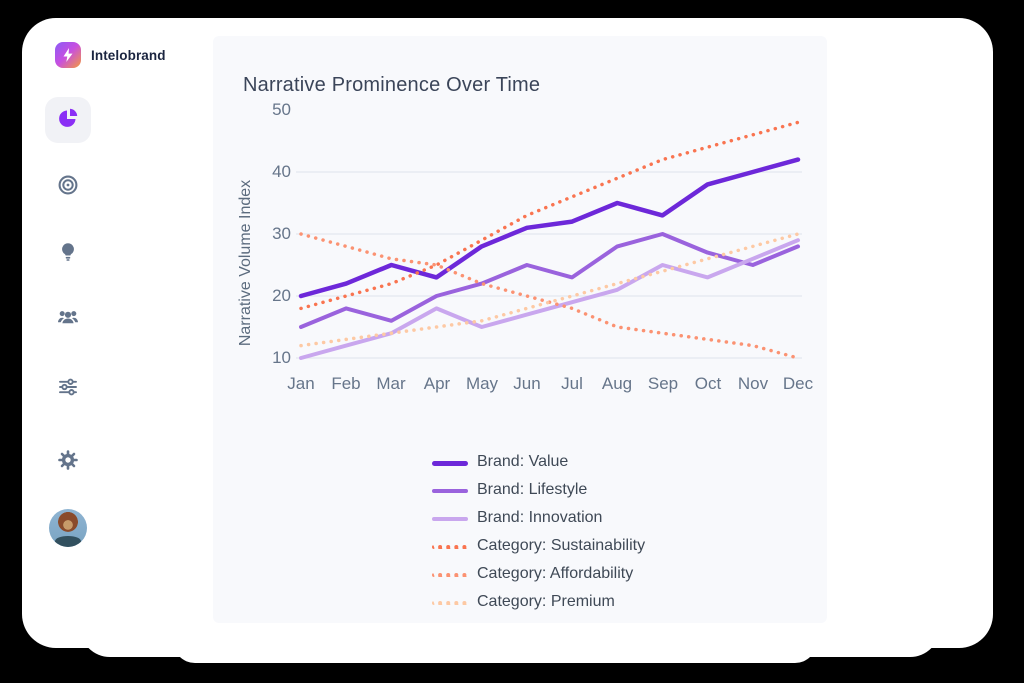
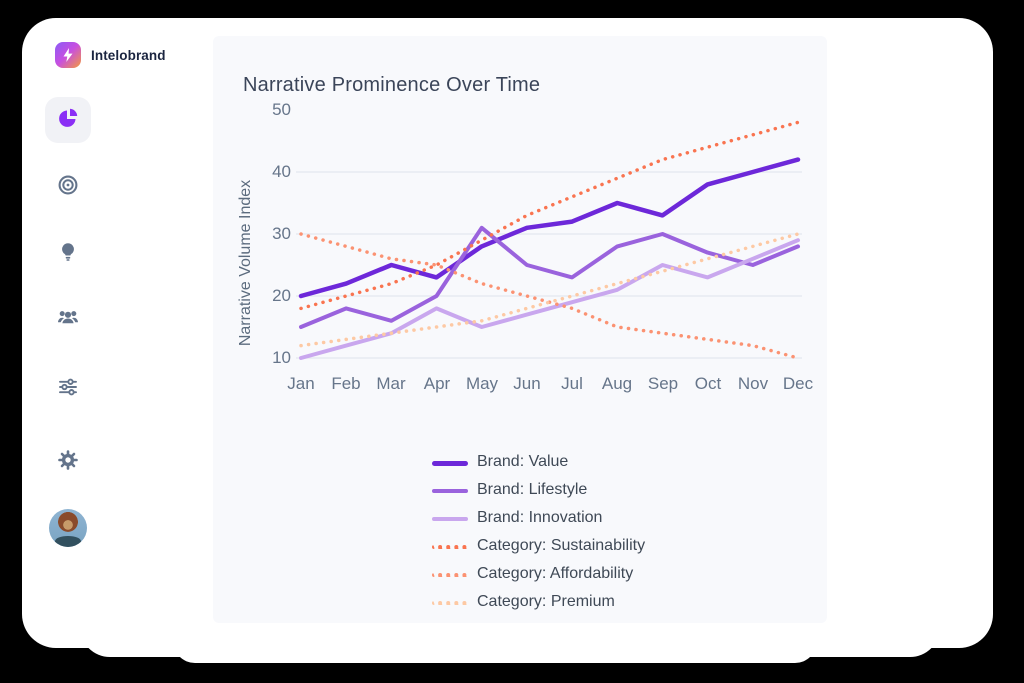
Brand: Lifestyle/May: 22 -> 31
